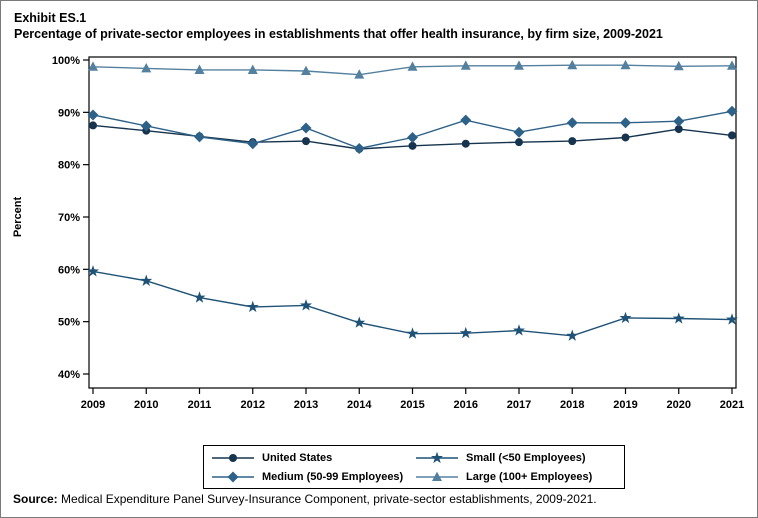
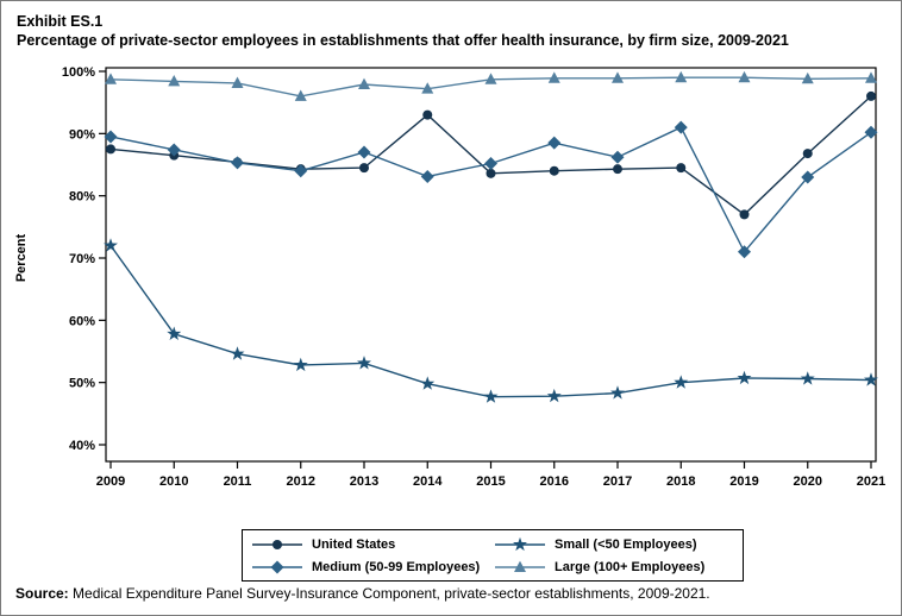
Small (<50 Employees)/2009: 60% -> 72%
Large (100+ Employees)/2012: 98% -> 96%
United States/2014: 83% -> 93%
Medium (50-99 Employees)/2018: 88% -> 91%
Small (<50 Employees)/2018: 47% -> 50%
United States/2019: 85% -> 77%
Medium (50-99 Employees)/2019: 88% -> 71%
Medium (50-99 Employees)/2020: 88% -> 83%
United States/2021: 86% -> 96%
